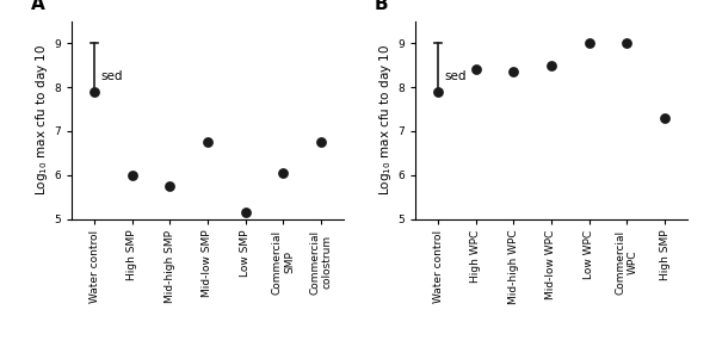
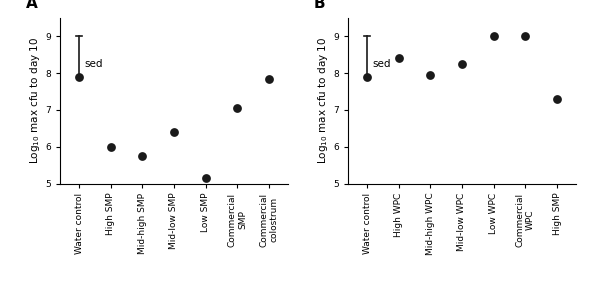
Mid-low SMP: 6.75 -> 6.40
Commercial SMP: 6.05 -> 7.05
Commercial colostrum: 6.75 -> 7.85
Mid-high WPC: 8.35 -> 7.95
Mid-low WPC: 8.50 -> 8.25
